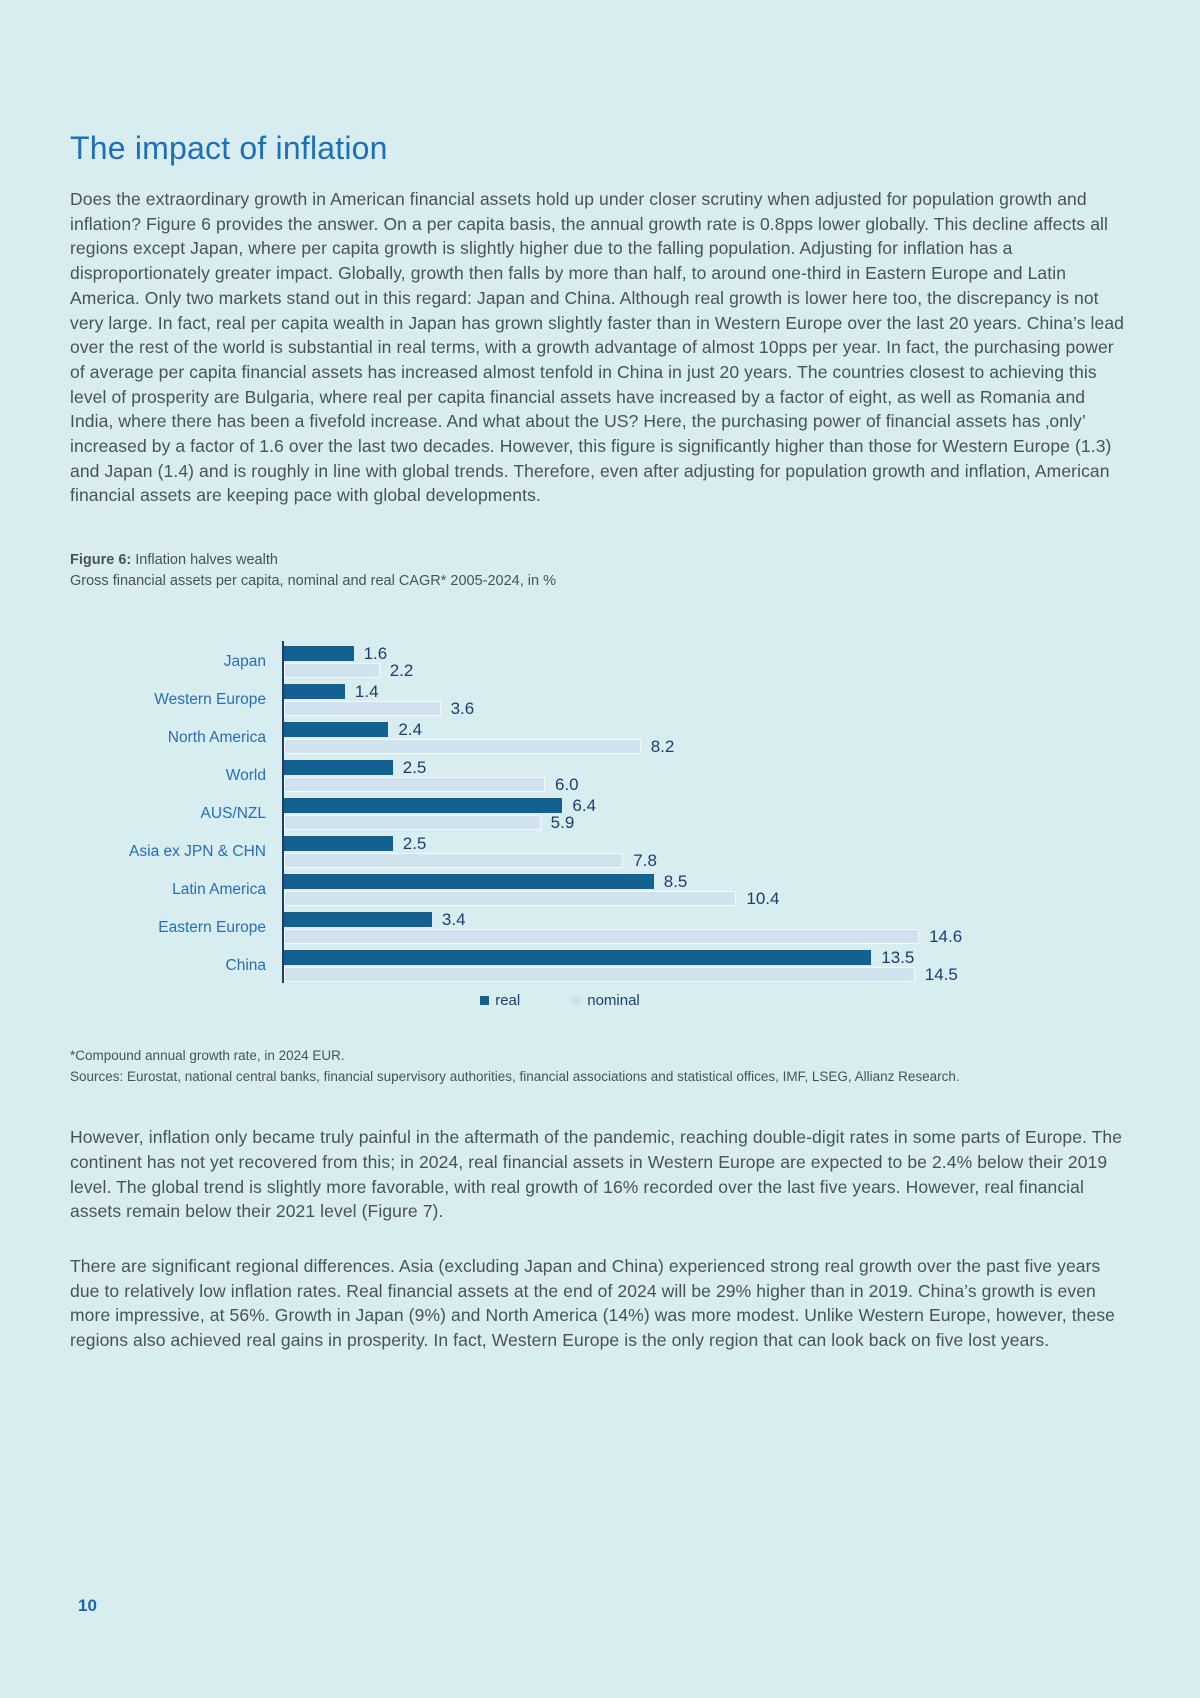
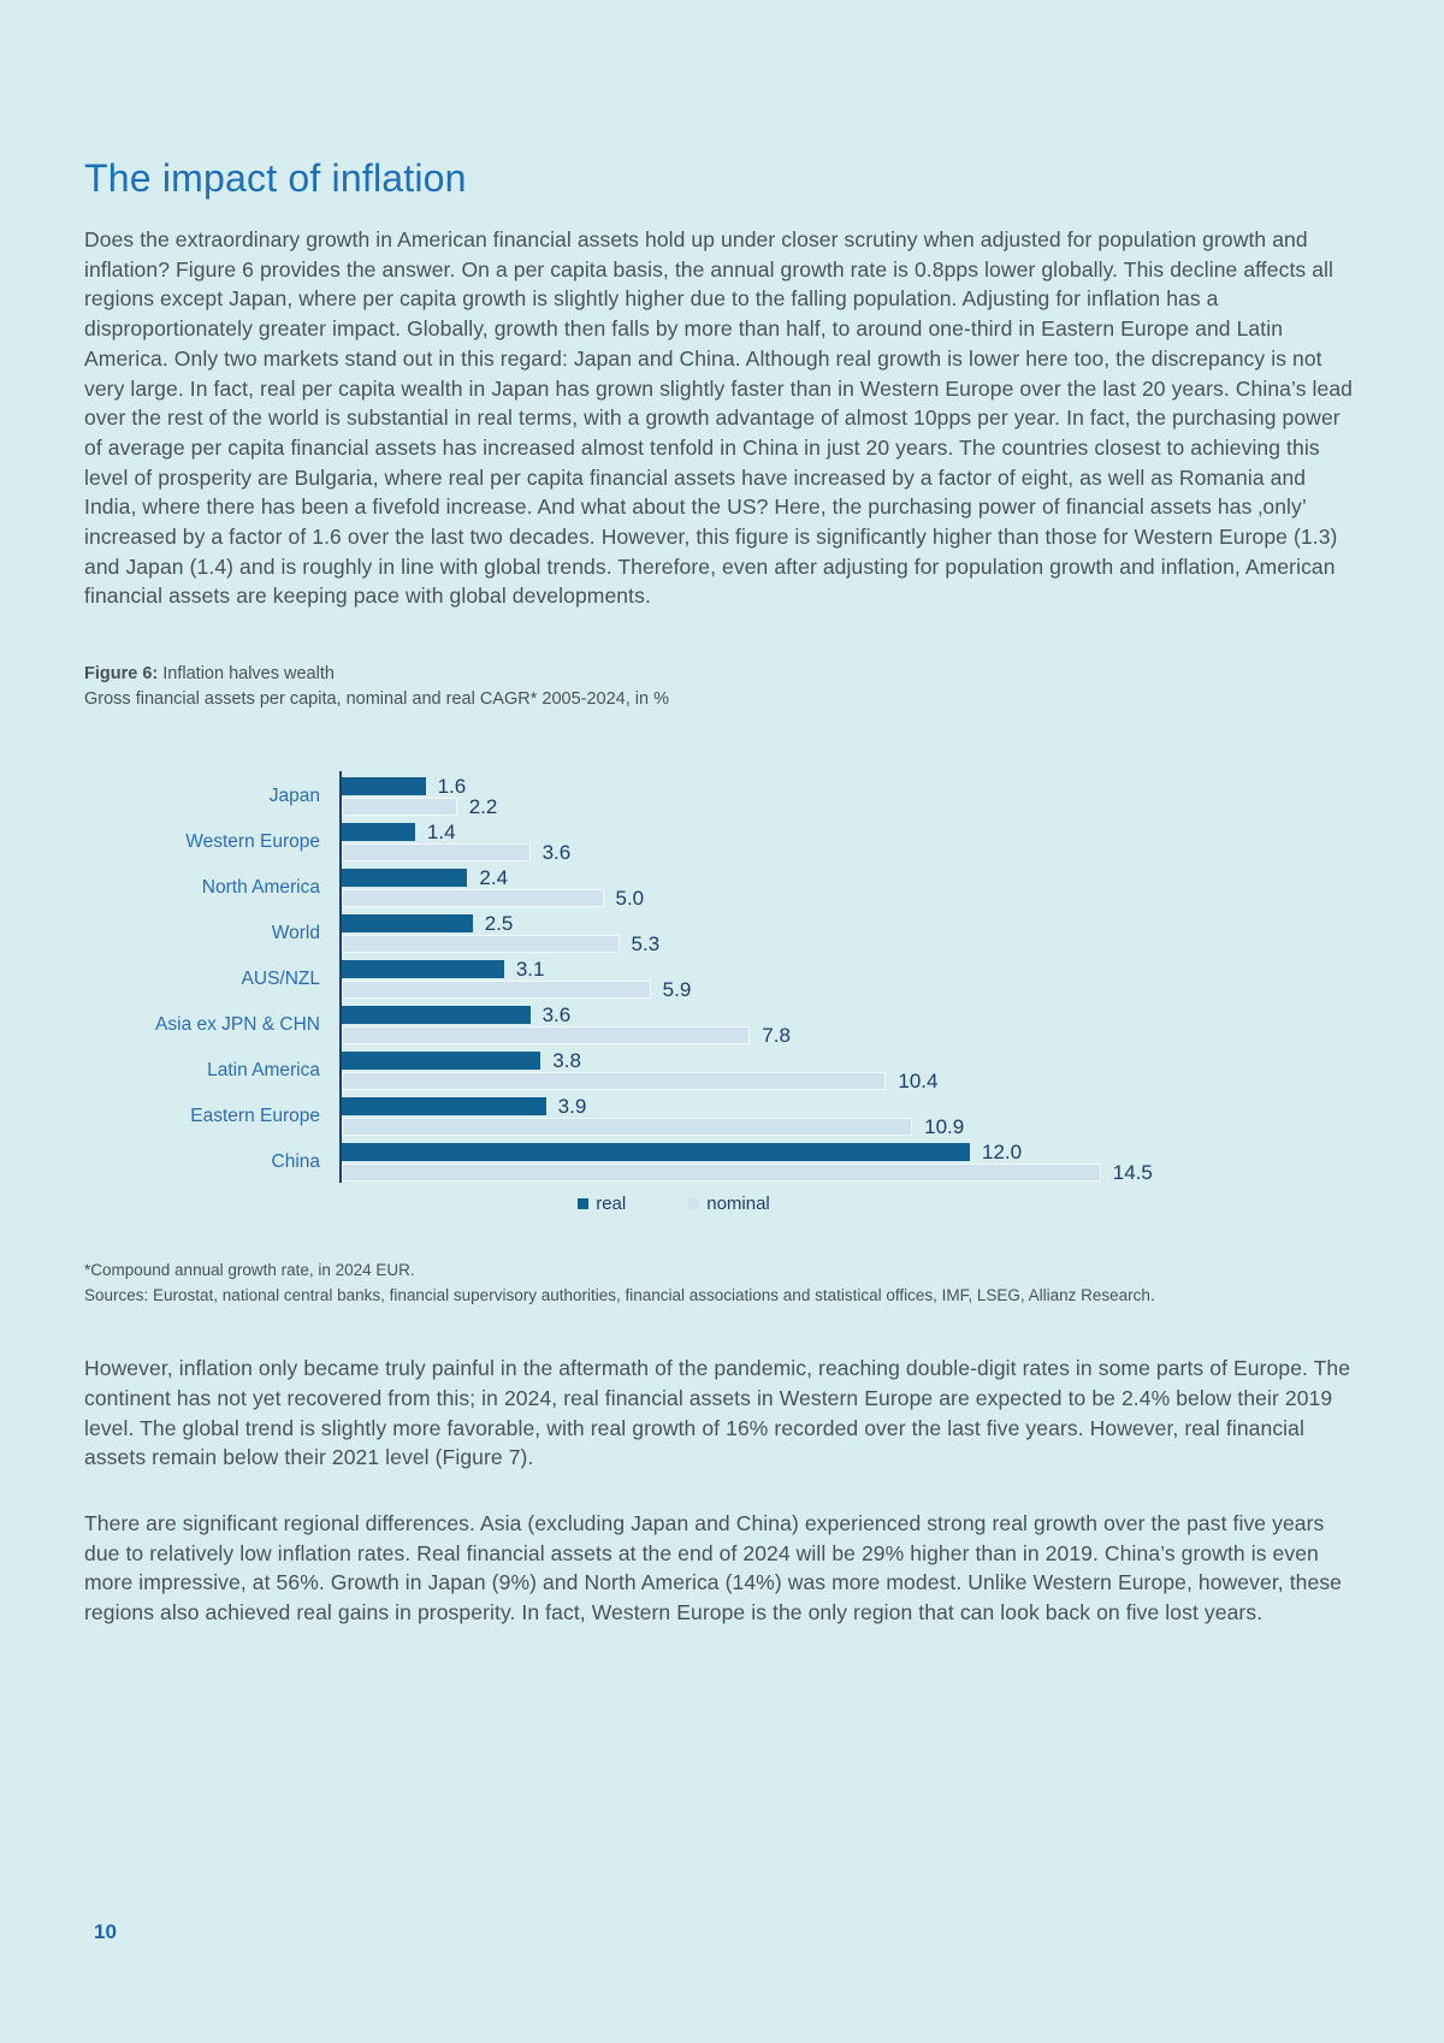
nominal/North America: 8.2 -> 5.0
nominal/World: 6.0 -> 5.3
real/AUS/NZL: 6.4 -> 3.1
real/Asia ex JPN & CHN: 2.5 -> 3.6
real/Latin America: 8.5 -> 3.8
real/Eastern Europe: 3.4 -> 3.9
nominal/Eastern Europe: 14.6 -> 10.9
real/China: 13.5 -> 12.0
